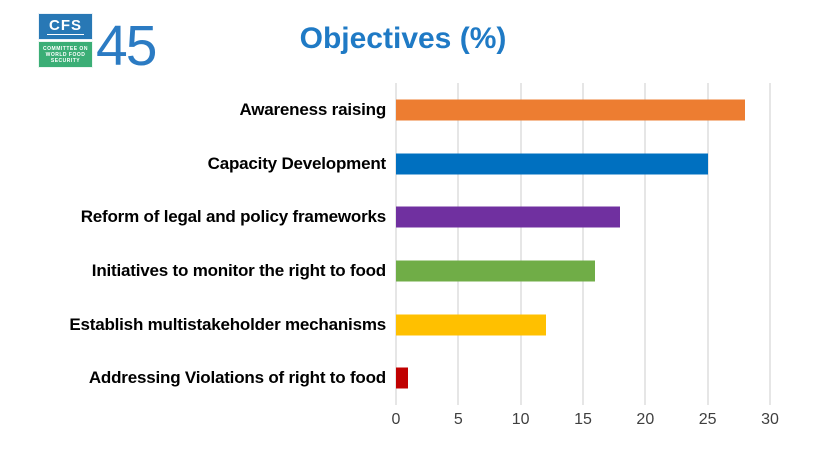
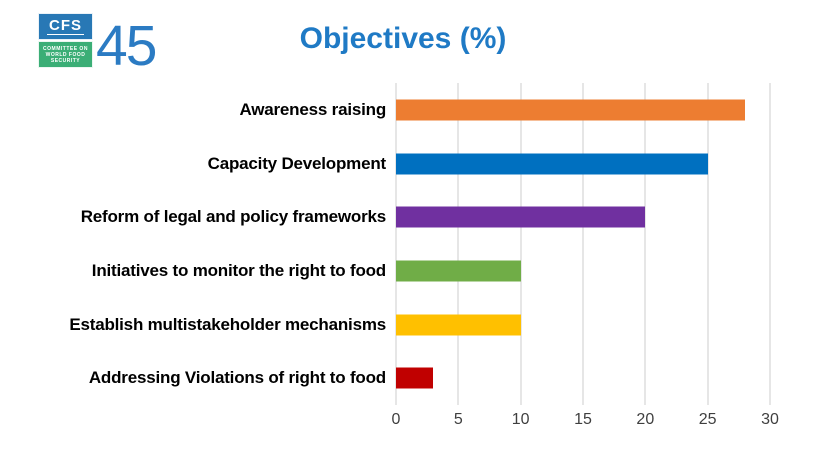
Reform of legal and policy frameworks: 18 -> 20
Initiatives to monitor the right to food: 16 -> 10
Establish multistakeholder mechanisms: 12 -> 10
Addressing Violations of right to food: 1 -> 3
